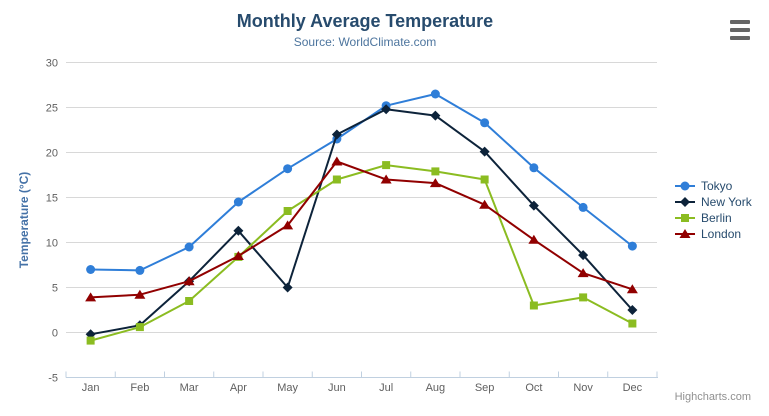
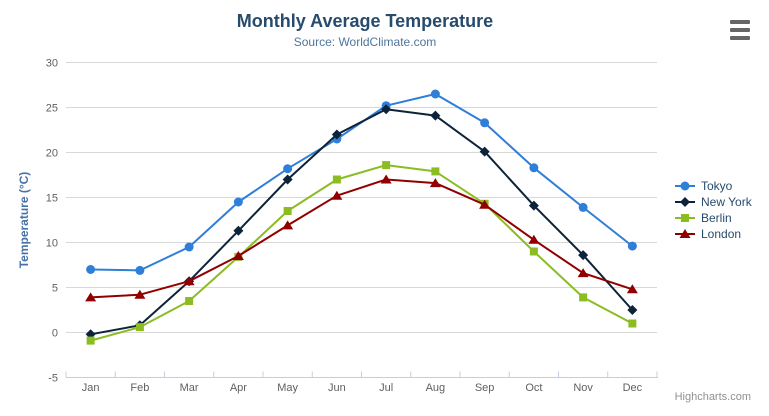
New York/May: 5 -> 17
London/Jun: 19 -> 15
Berlin/Sep: 17 -> 14
Berlin/Oct: 3 -> 9
